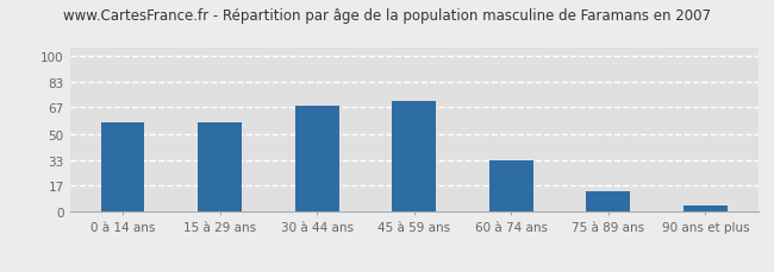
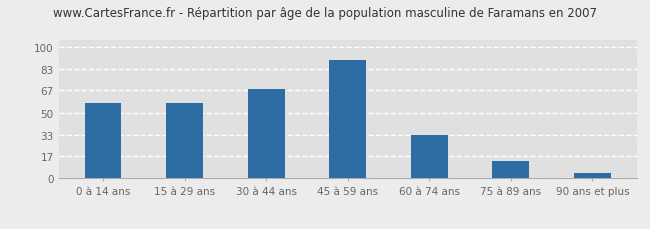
45 à 59 ans: 71 -> 90
